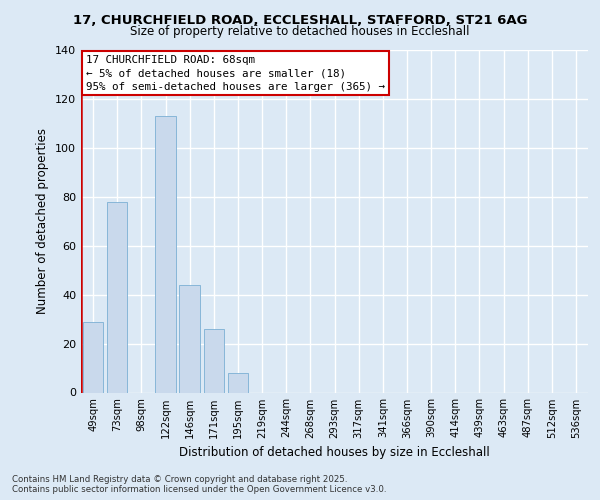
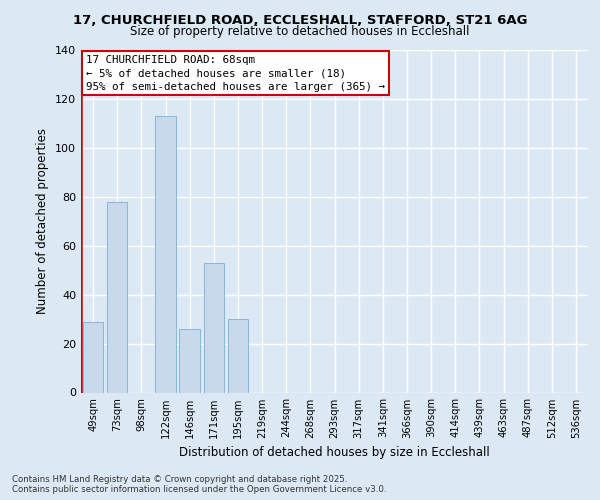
146sqm: 44 -> 26
171sqm: 26 -> 53
195sqm: 8 -> 30
